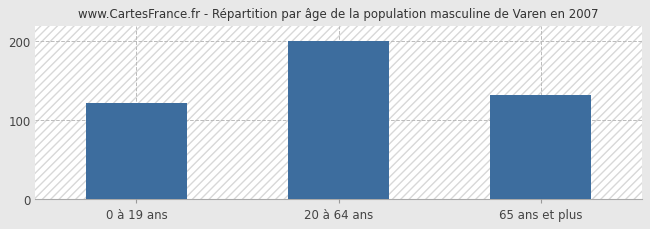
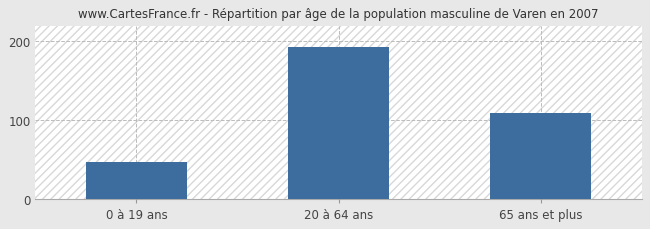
0 à 19 ans: 122 -> 47
20 à 64 ans: 200 -> 193
65 ans et plus: 132 -> 110
